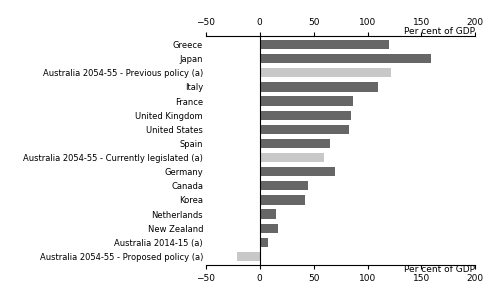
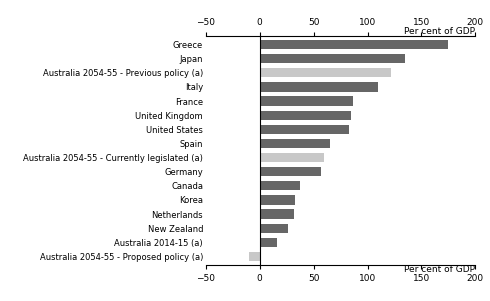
Greece: 120 -> 175
Japan: 159 -> 135
Germany: 70 -> 57
Canada: 45 -> 37
Korea: 42 -> 33
Netherlands: 15 -> 32
New Zealand: 17 -> 26
Australia 2014-15 (a): 8 -> 16
Australia 2054-55 - Proposed policy (a): -21 -> -10
